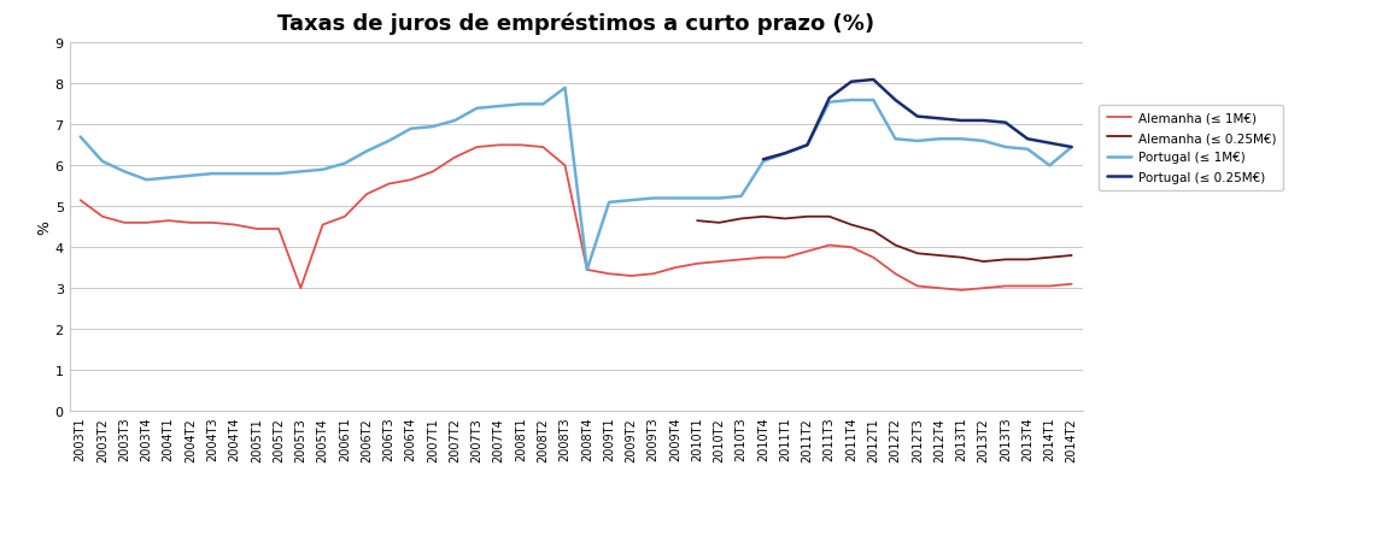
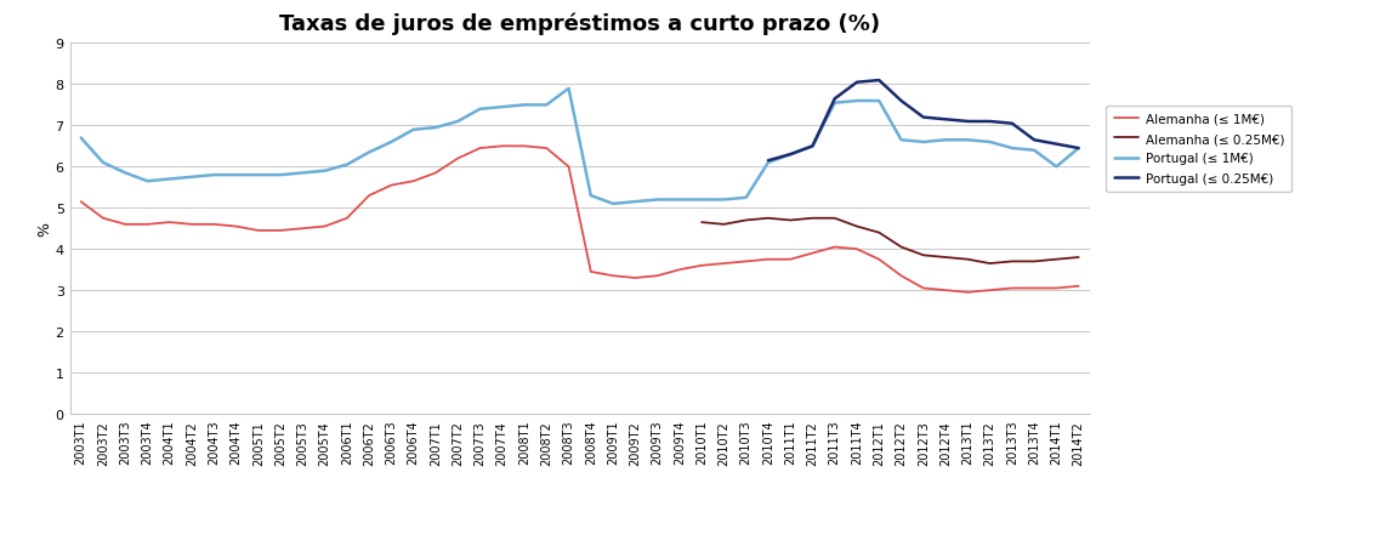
Alemanha (≤ 1M€)/2005T3: 3.00 -> 4.50
Portugal (≤ 1M€)/2008T4: 3.45 -> 5.30
